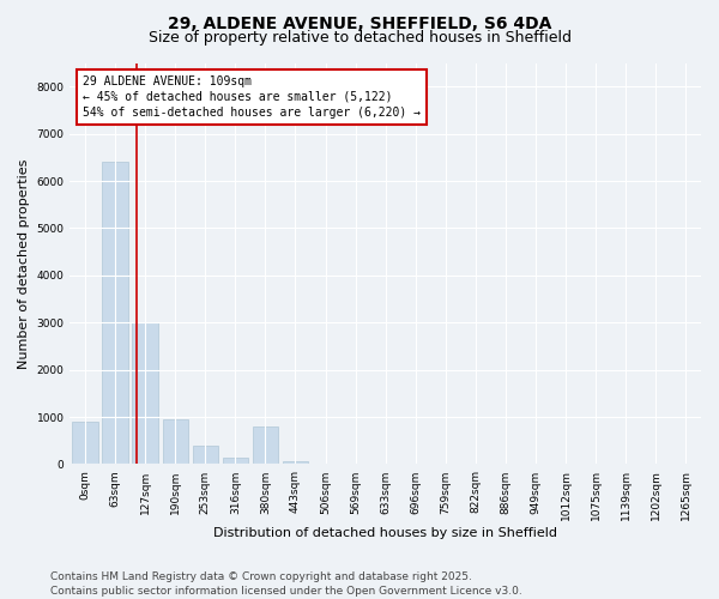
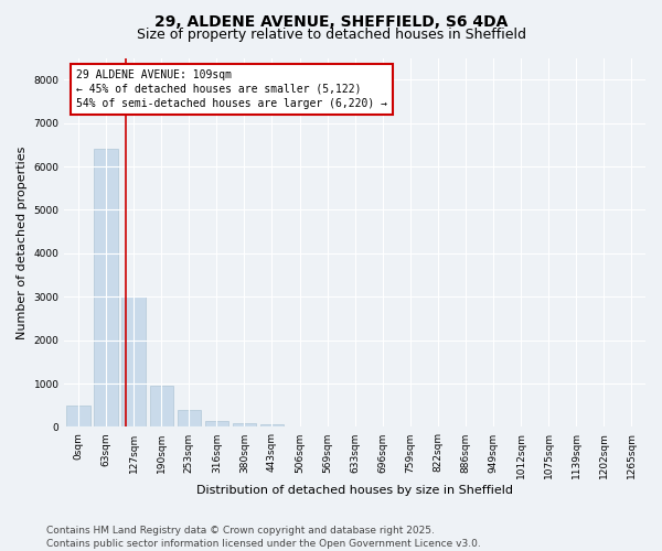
0sqm: 900 -> 500
380sqm: 800 -> 80
